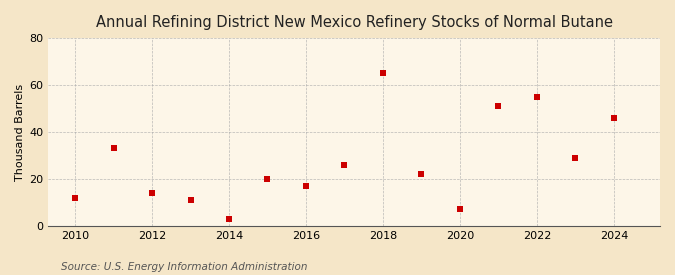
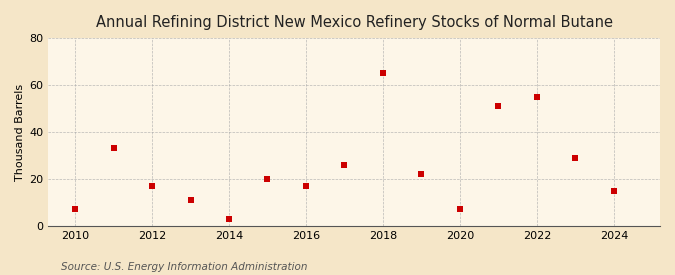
2010: 12 -> 7
2012: 14 -> 17
2024: 46 -> 15
